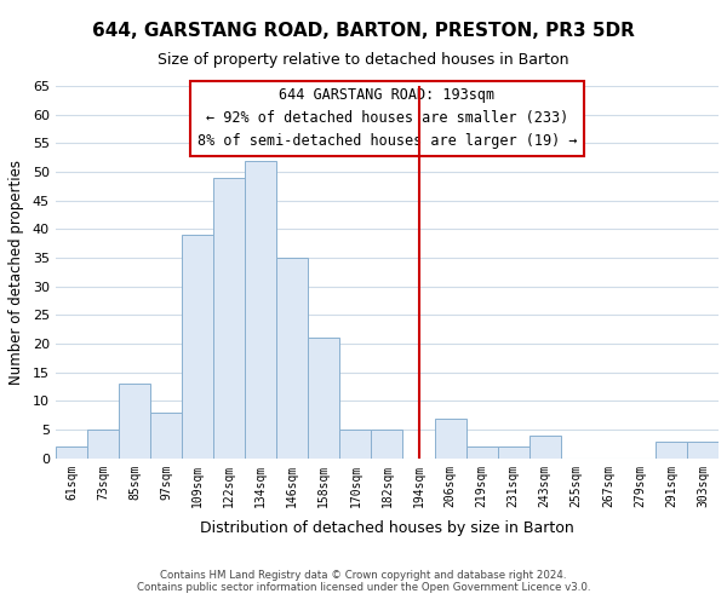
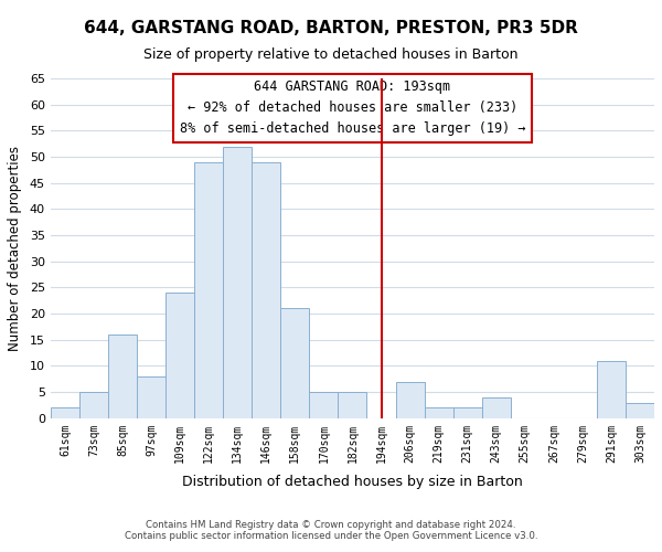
85sqm: 13 -> 16
109sqm: 39 -> 24
146sqm: 35 -> 49
291sqm: 3 -> 11
